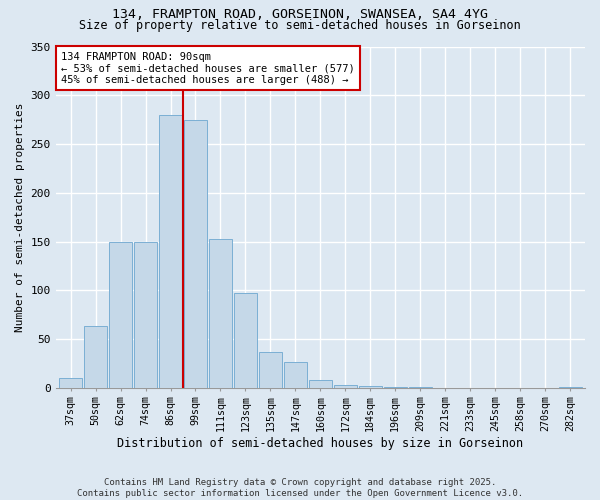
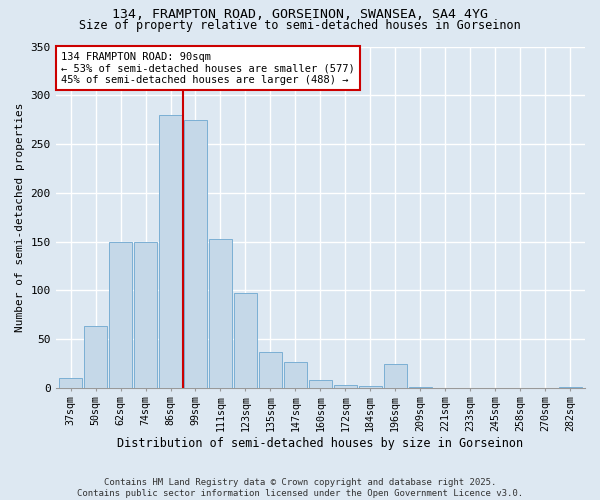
196sqm: 1 -> 24
